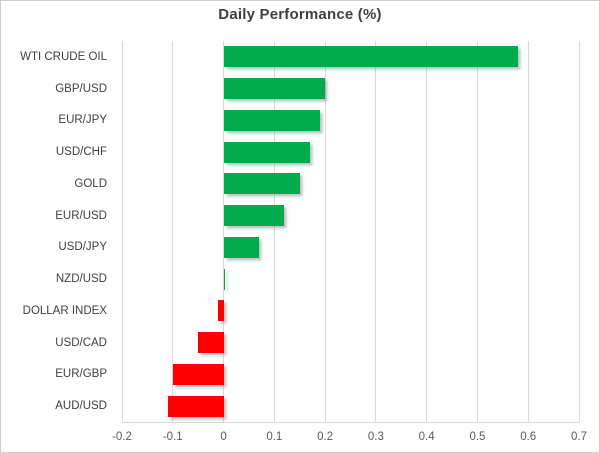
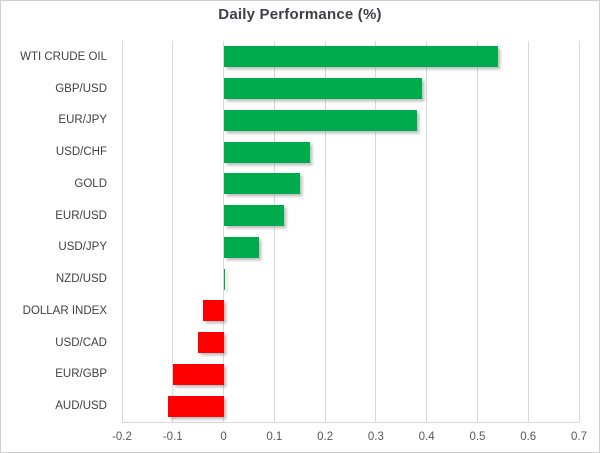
WTI CRUDE OIL: 0.58 -> 0.54
GBP/USD: 0.20 -> 0.39
EUR/JPY: 0.19 -> 0.38
DOLLAR INDEX: -0.01 -> -0.04
